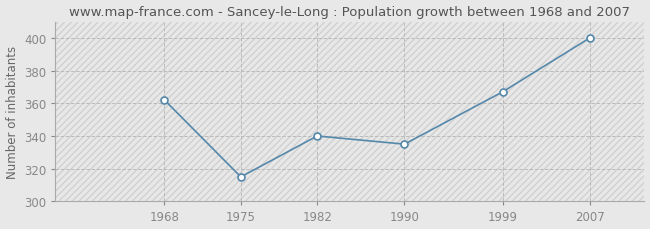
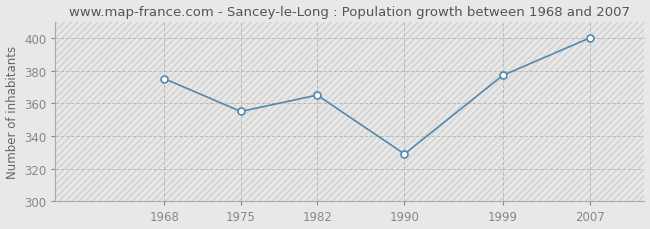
1968: 362 -> 375
1975: 315 -> 355
1982: 340 -> 365
1990: 335 -> 329
1999: 367 -> 377
